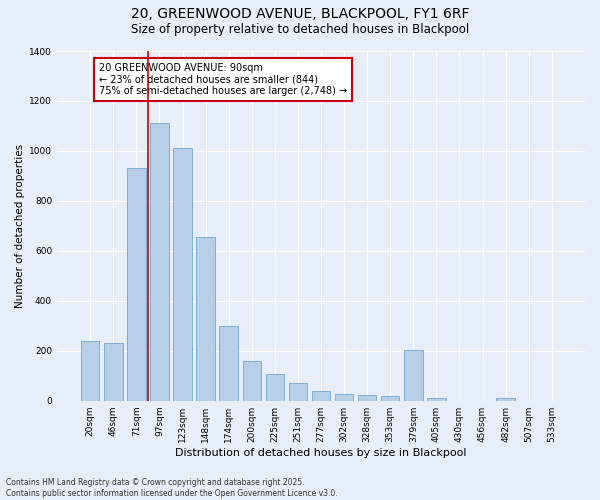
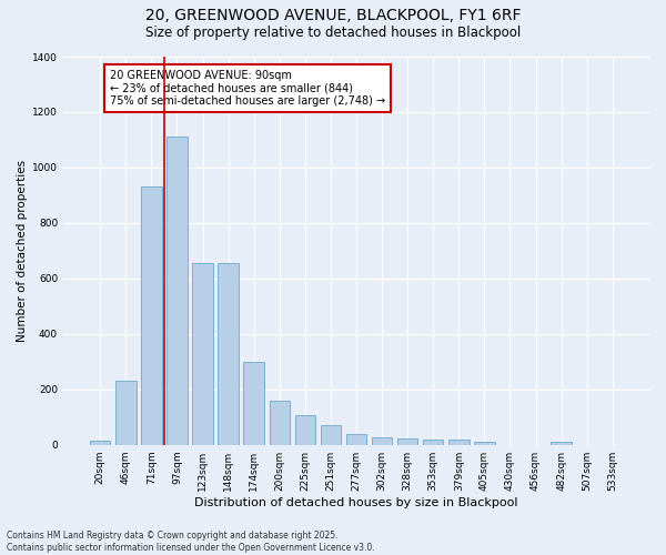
20sqm: 240 -> 15
123sqm: 1010 -> 655
379sqm: 205 -> 18
